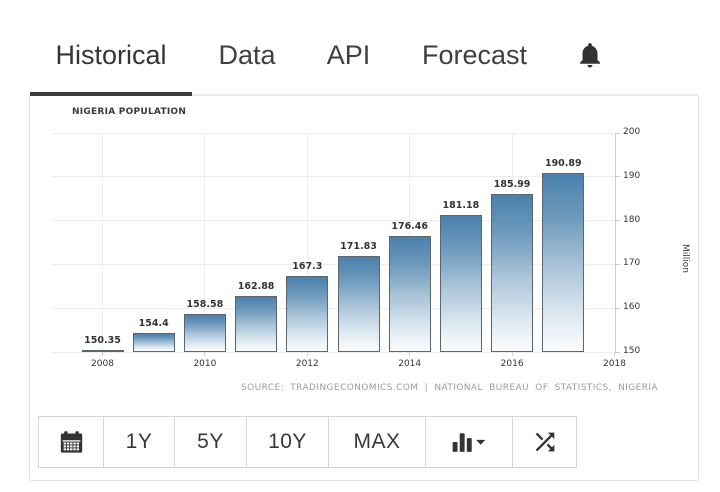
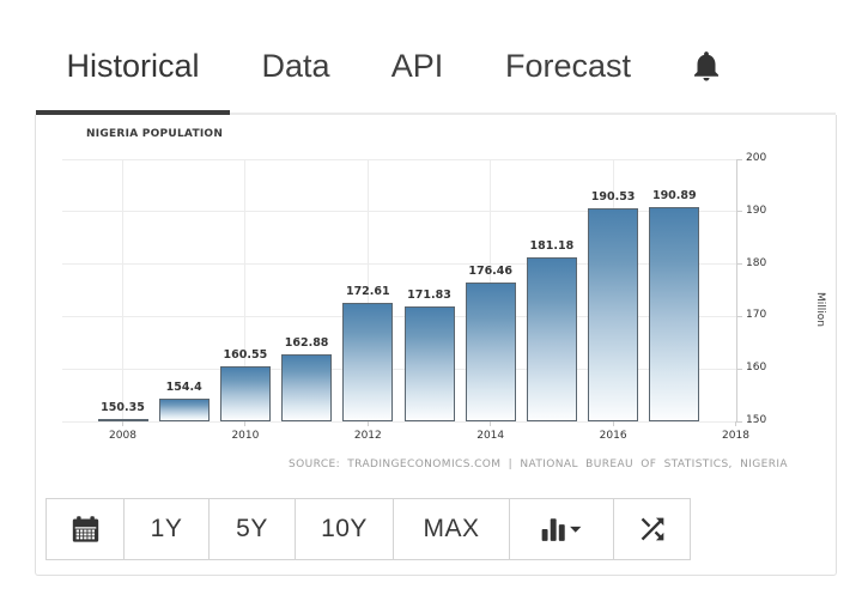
2010: 158.58 -> 160.55
2012: 167.3 -> 172.61
2016: 185.99 -> 190.53
